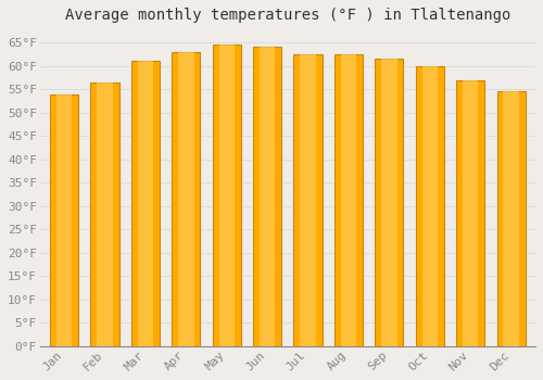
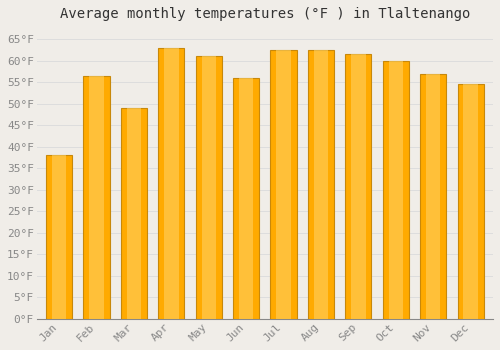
Jan: 54.0°F -> 38.0°F
Mar: 61.0°F -> 49.0°F
May: 64.5°F -> 61.0°F
Jun: 64.0°F -> 56.0°F
